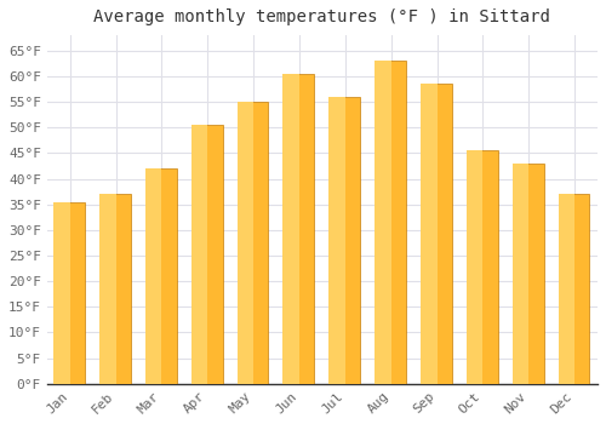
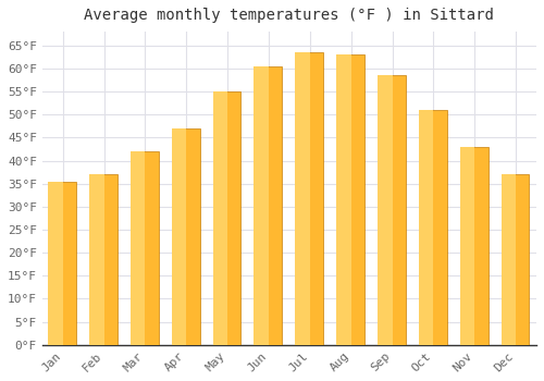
Apr: 50.5°F -> 47.0°F
Jul: 56.0°F -> 63.5°F
Oct: 45.5°F -> 51.0°F
